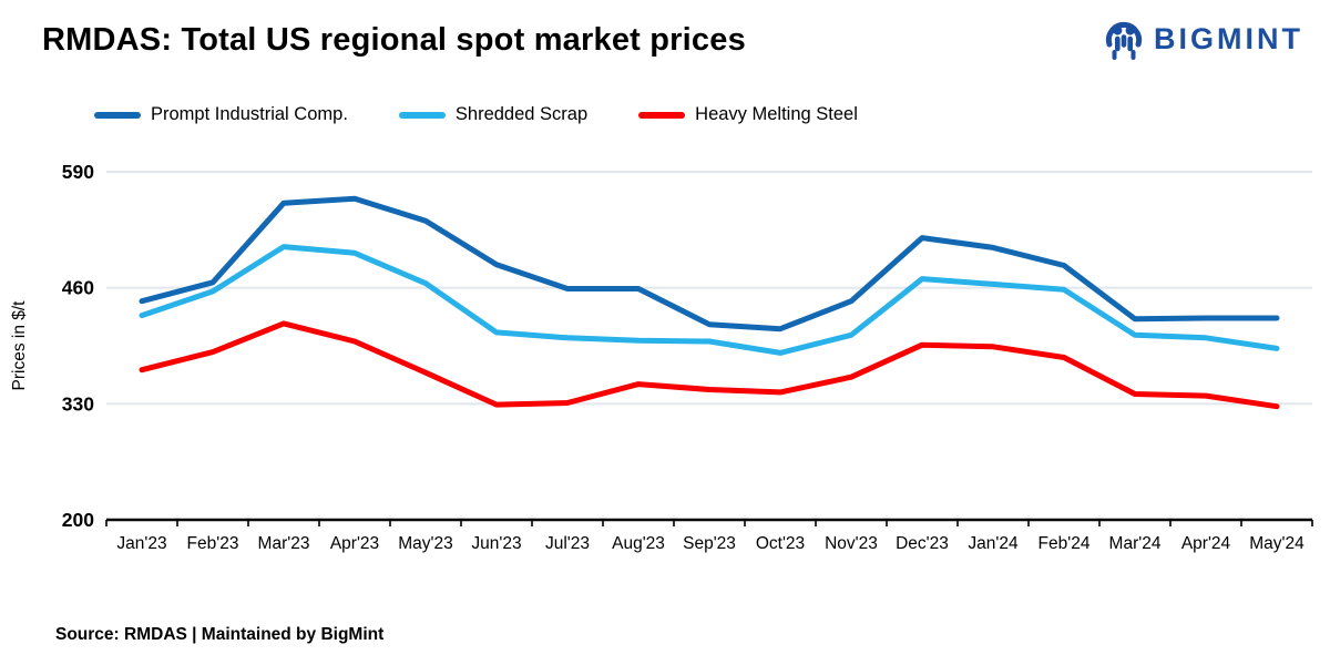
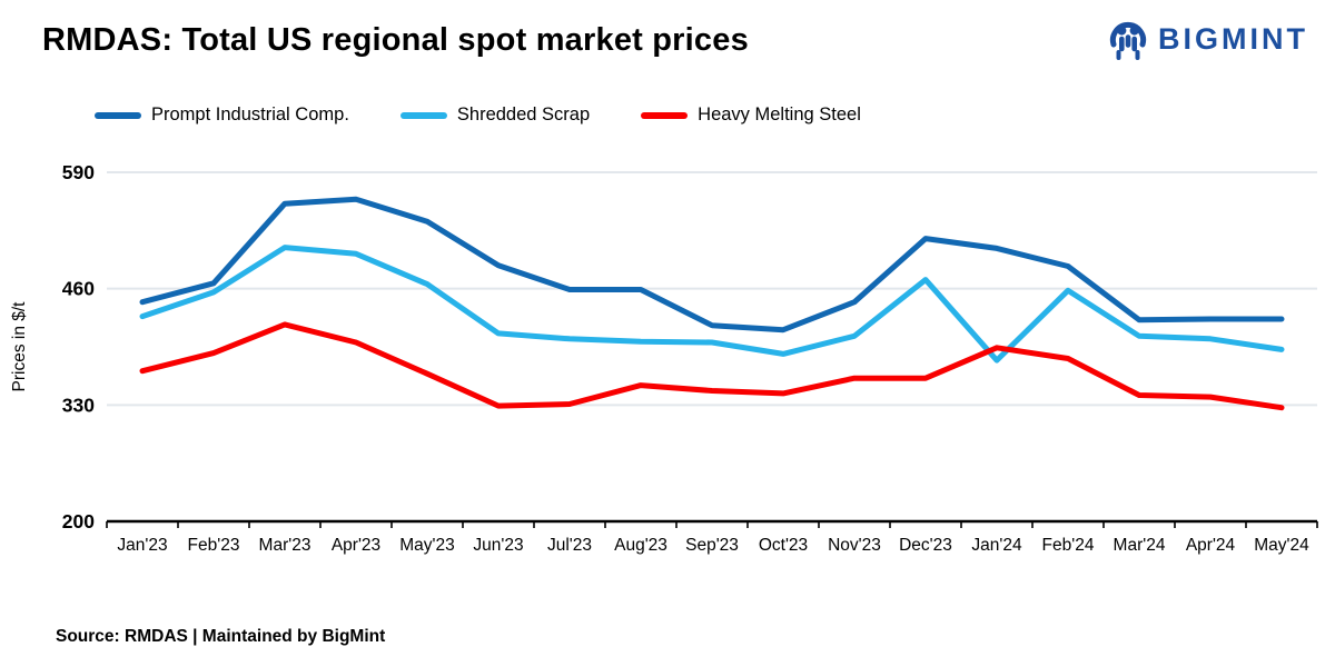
Heavy Melting Steel/Dec'23: 400 -> 360
Shredded Scrap/Jan'24: 460 -> 380
